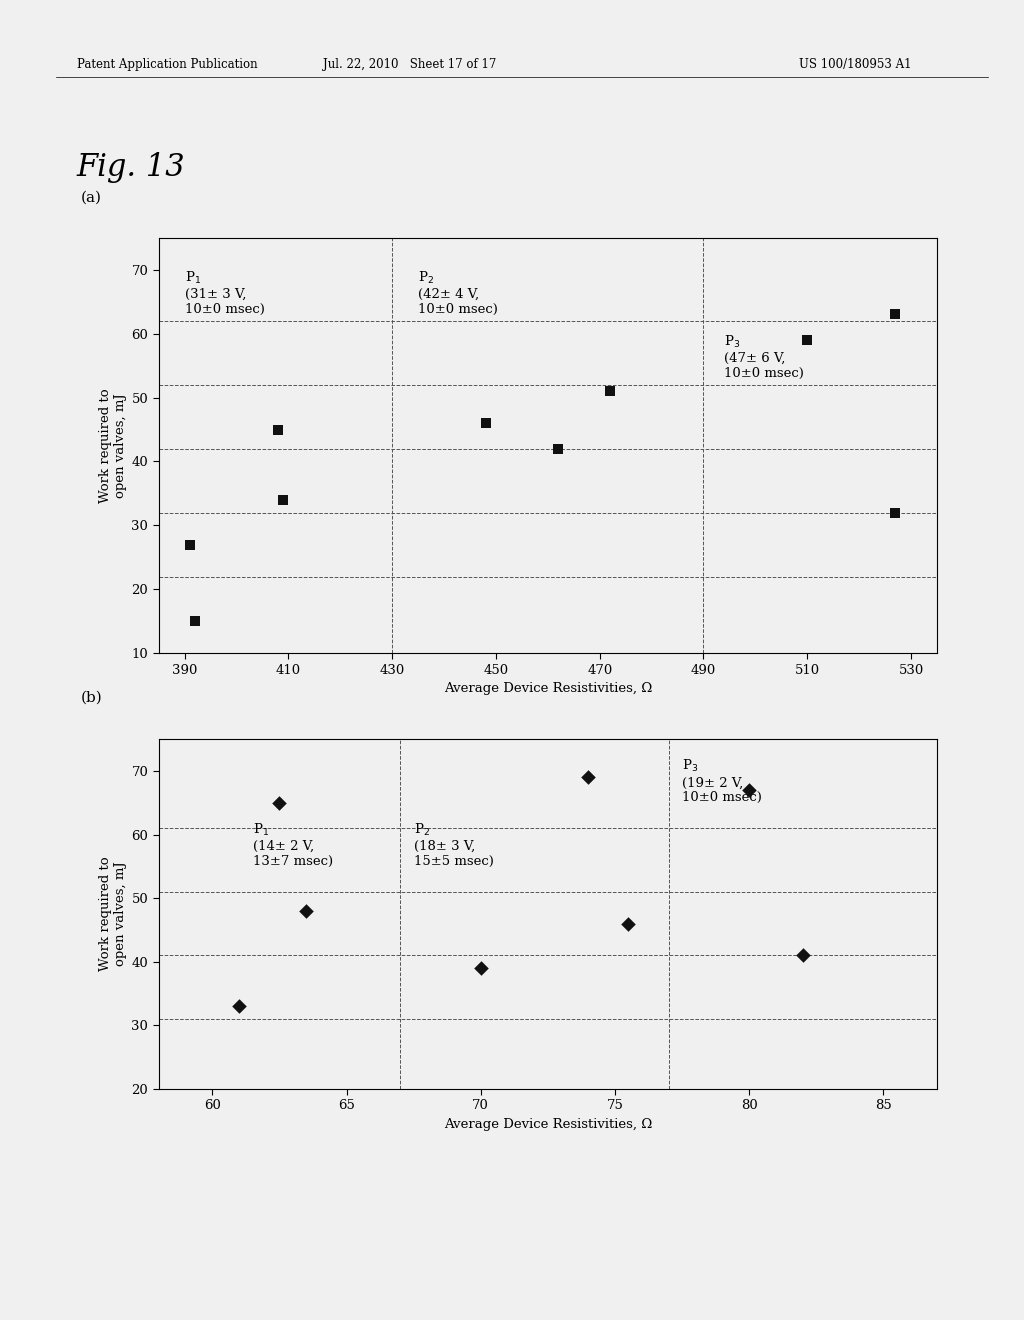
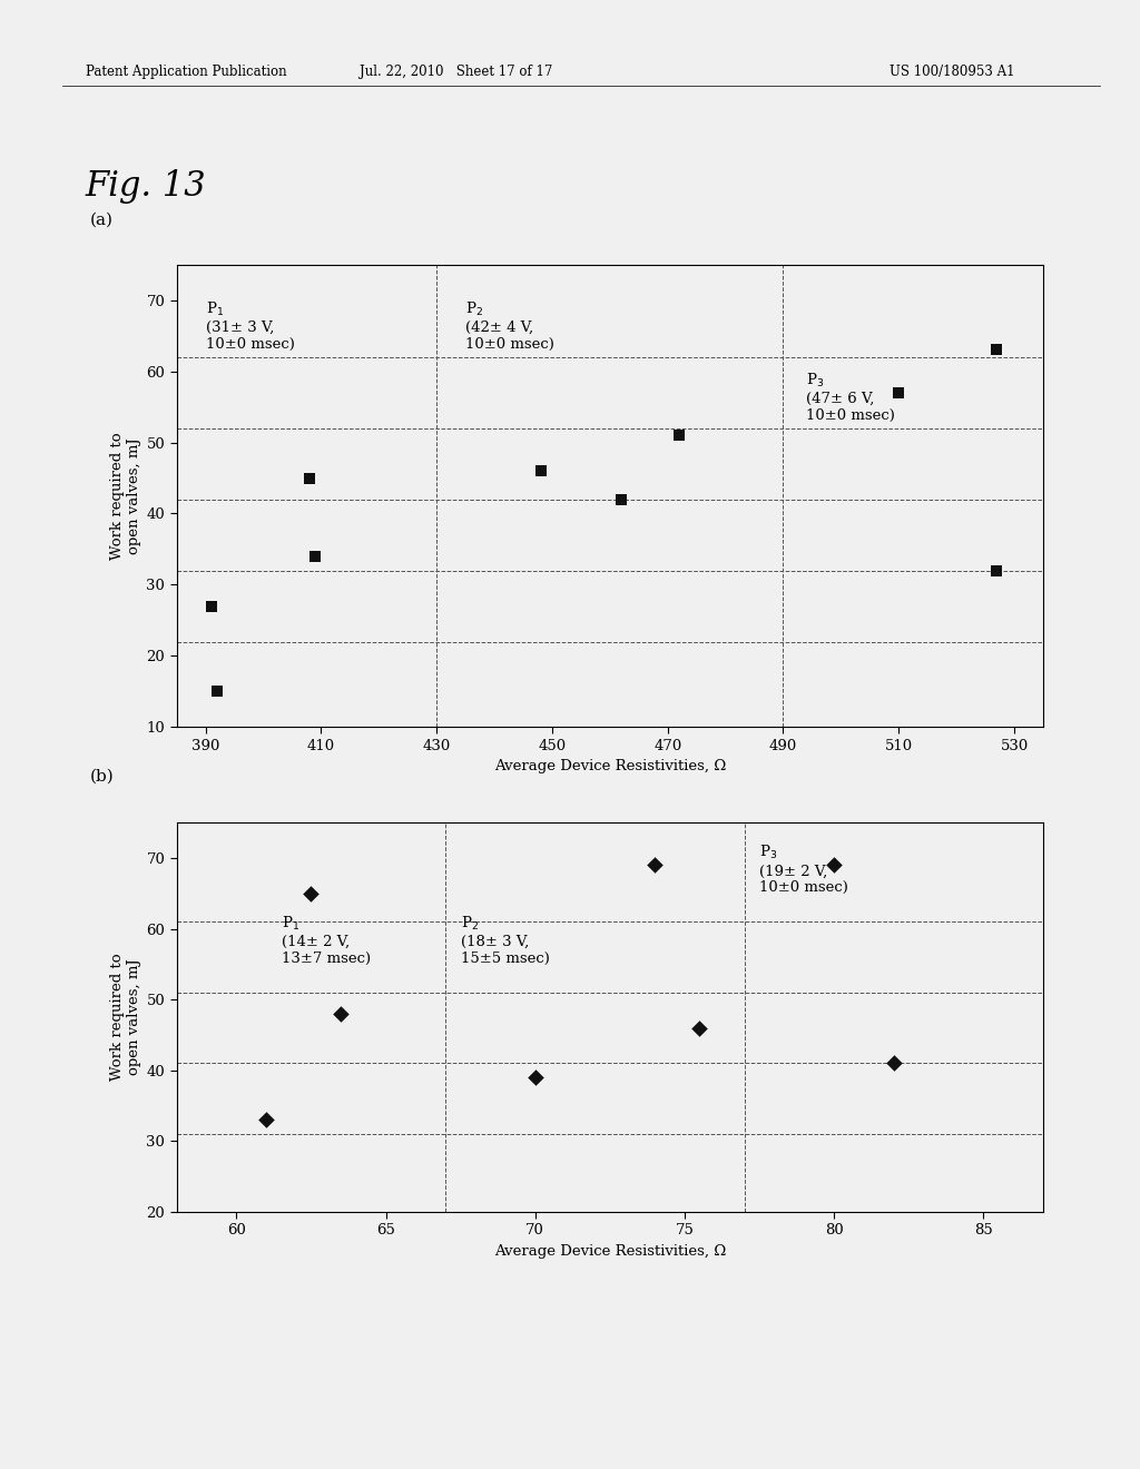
510: 59 -> 57
80: 67 -> 69
